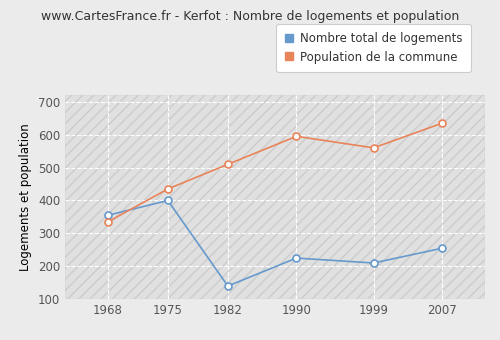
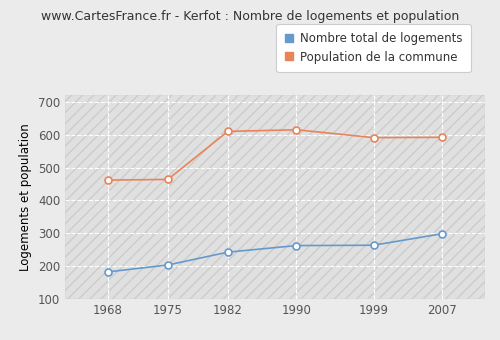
Nombre total de logements/1968: 355 -> 183
Population de la commune/1968: 335 -> 462
Nombre total de logements/1975: 400 -> 204
Population de la commune/1975: 435 -> 464
Nombre total de logements/1982: 140 -> 243
Population de la commune/1982: 510 -> 610
Nombre total de logements/1990: 225 -> 263
Population de la commune/1990: 595 -> 615
Nombre total de logements/1999: 210 -> 264
Population de la commune/1999: 560 -> 591
Nombre total de logements/2007: 255 -> 299
Population de la commune/2007: 635 -> 592
